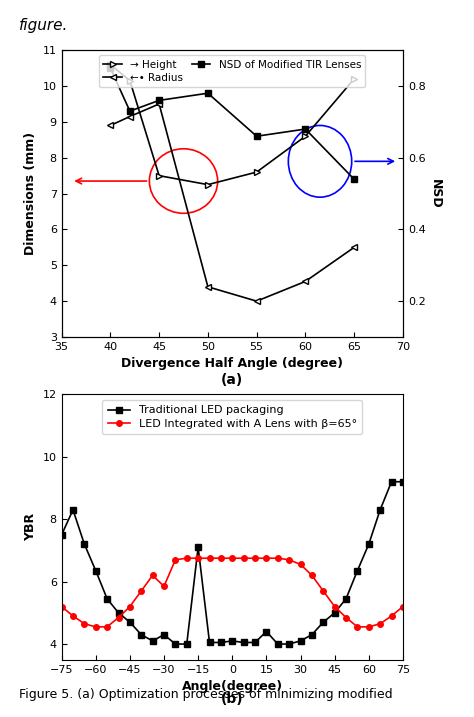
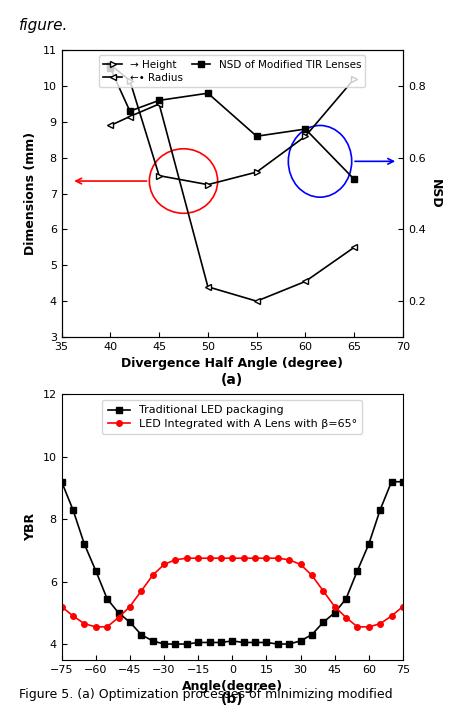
Traditional LED packaging/−75: 7.50 -> 9.20
Traditional LED packaging/−30: 4.30 -> 4.00
LED Integrated with A Lens with β=65°/−30: 5.85 -> 6.55
Traditional LED packaging/−15: 7.10 -> 4.05
Traditional LED packaging/15: 4.40 -> 4.05
